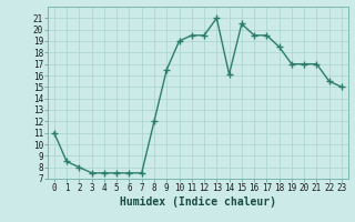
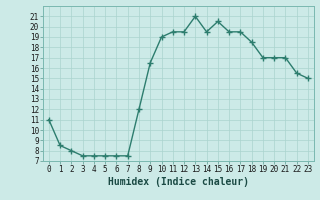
14: 16.1 -> 19.5
